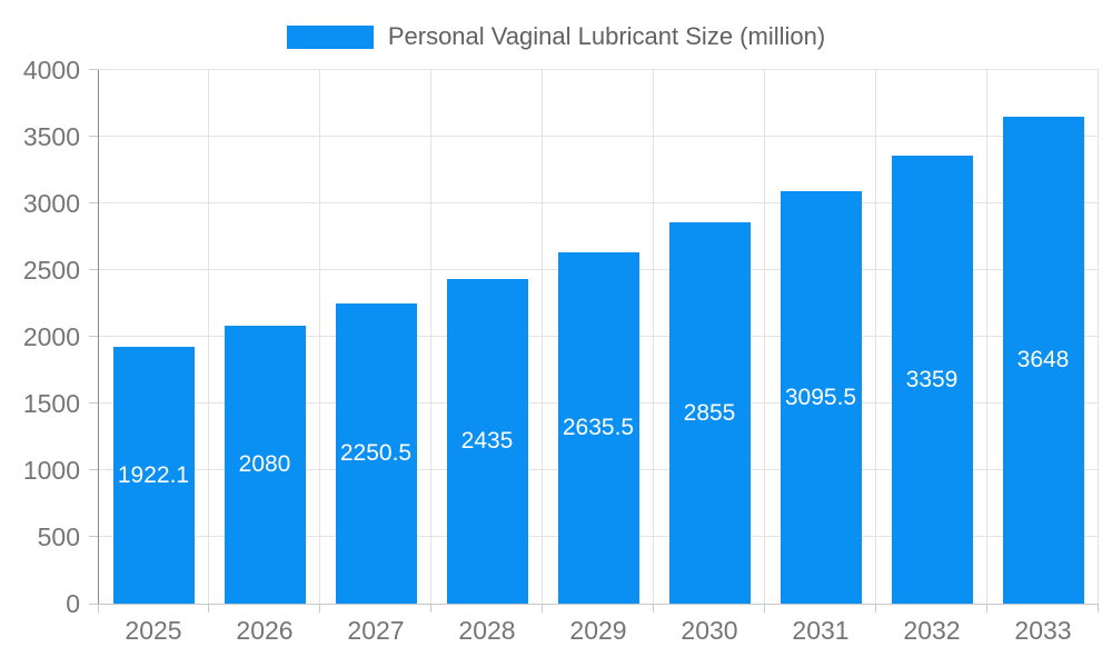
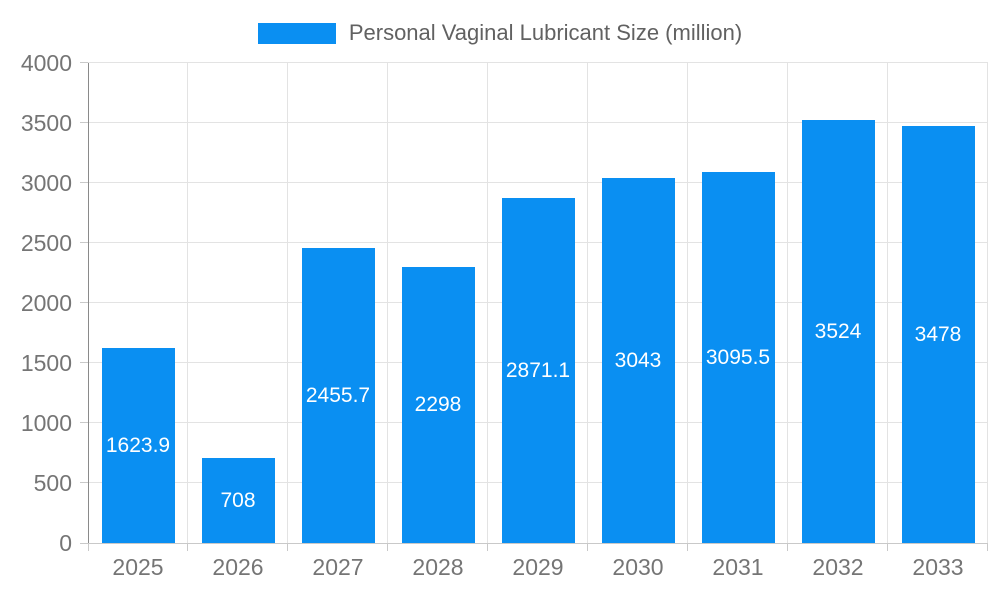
2025: 1922.1 -> 1623.9
2026: 2080 -> 708
2027: 2250.5 -> 2455.7
2028: 2435 -> 2298
2029: 2635.5 -> 2871.1
2030: 2855 -> 3043
2032: 3359 -> 3524
2033: 3648 -> 3478
